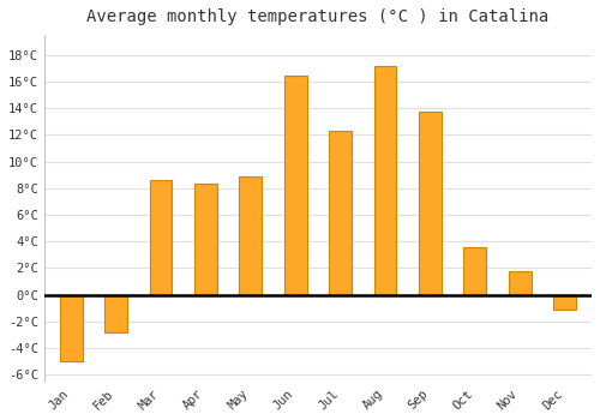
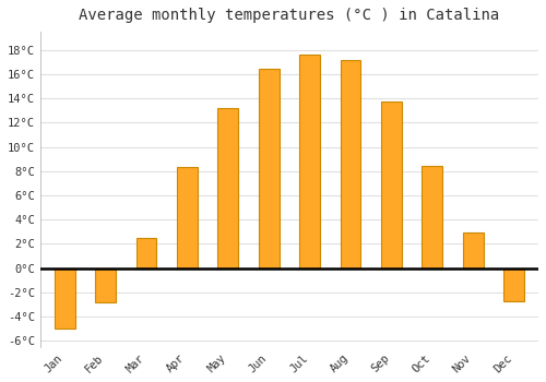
Mar: 8.6°C -> 2.5°C
May: 8.9°C -> 13.2°C
Jul: 12.3°C -> 17.6°C
Oct: 3.6°C -> 8.4°C
Nov: 1.8°C -> 2.9°C
Dec: -1.1°C -> -2.7°C
